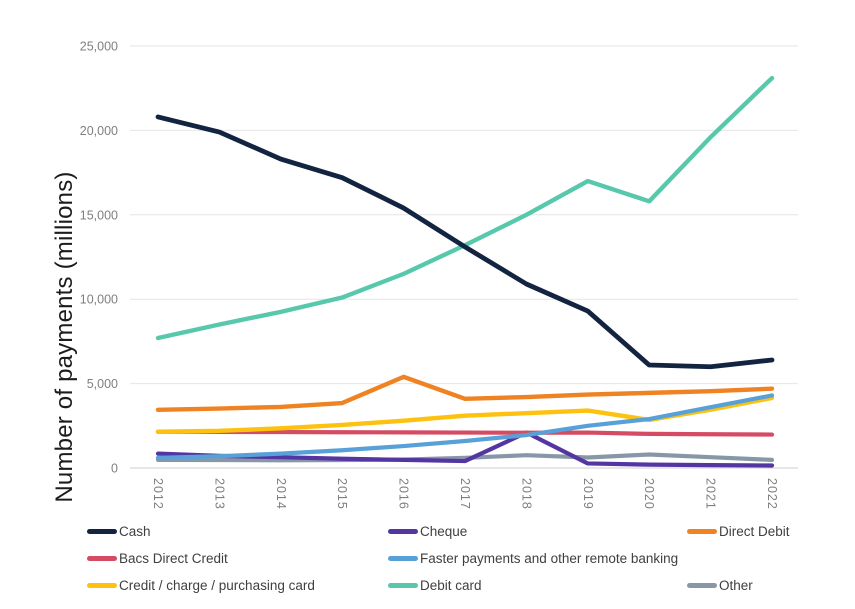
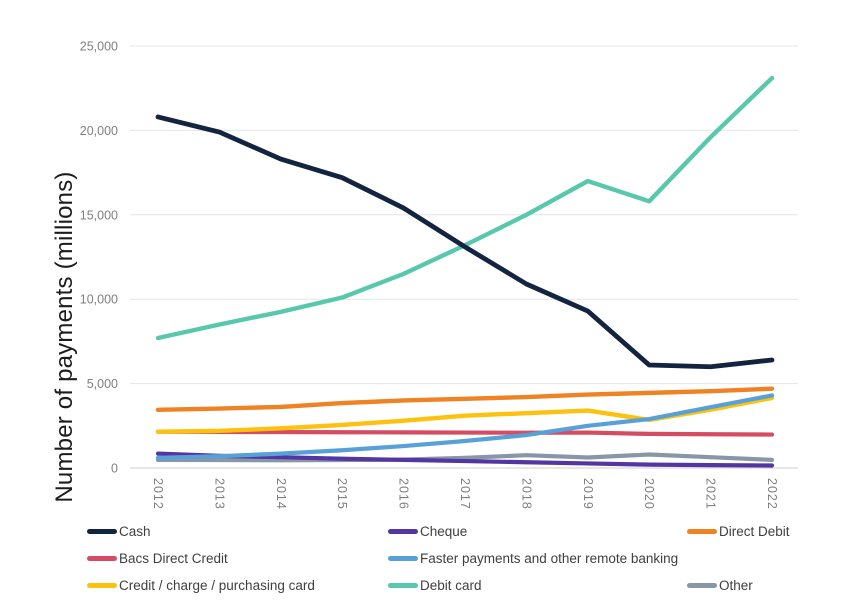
Direct Debit/2016: 5400 -> 4000
Cheque/2018: 2100 -> 300
